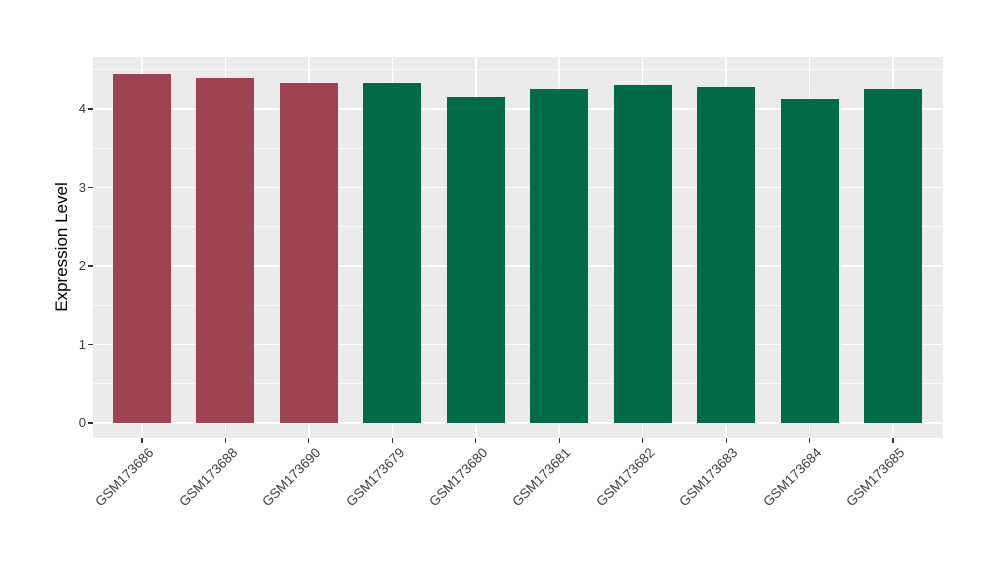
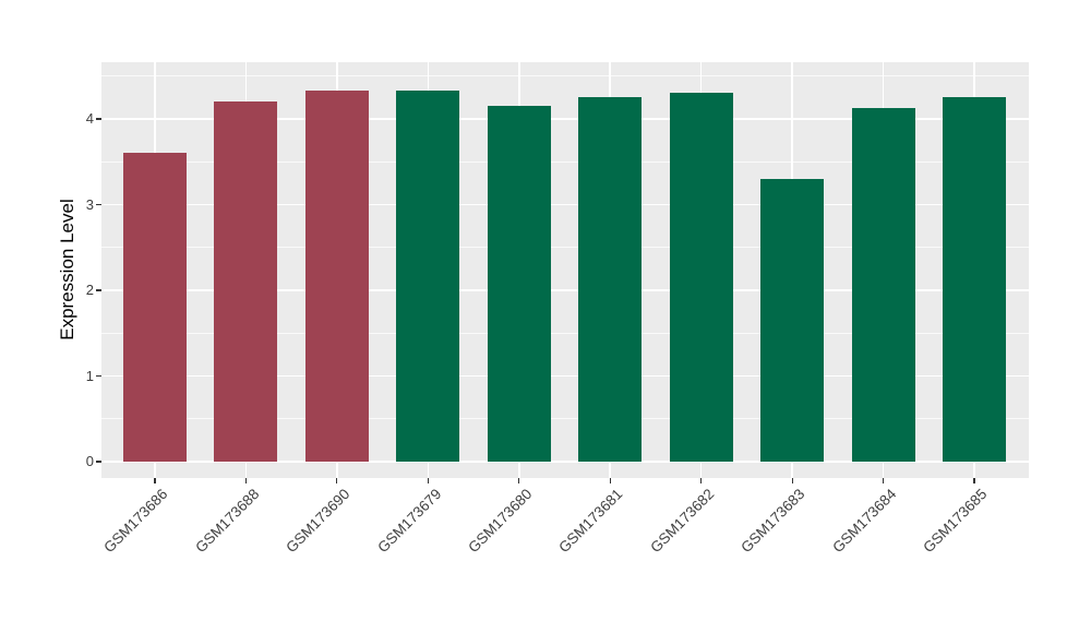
GSM173686: 4.5 -> 3.6
GSM173688: 4.4 -> 4.2
GSM173683: 4.3 -> 3.3
